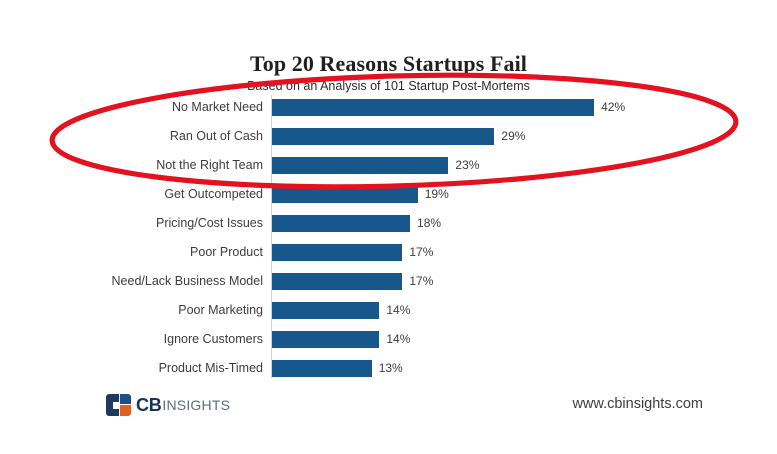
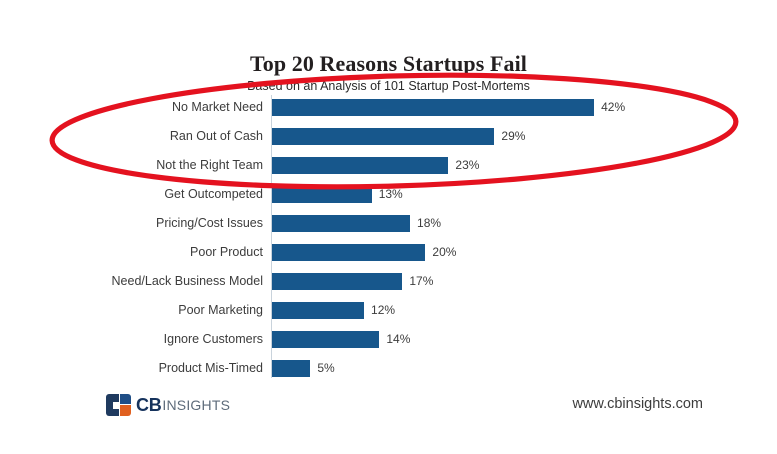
Get Outcompeted: 19% -> 13%
Poor Product: 17% -> 20%
Poor Marketing: 14% -> 12%
Product Mis-Timed: 13% -> 5%
